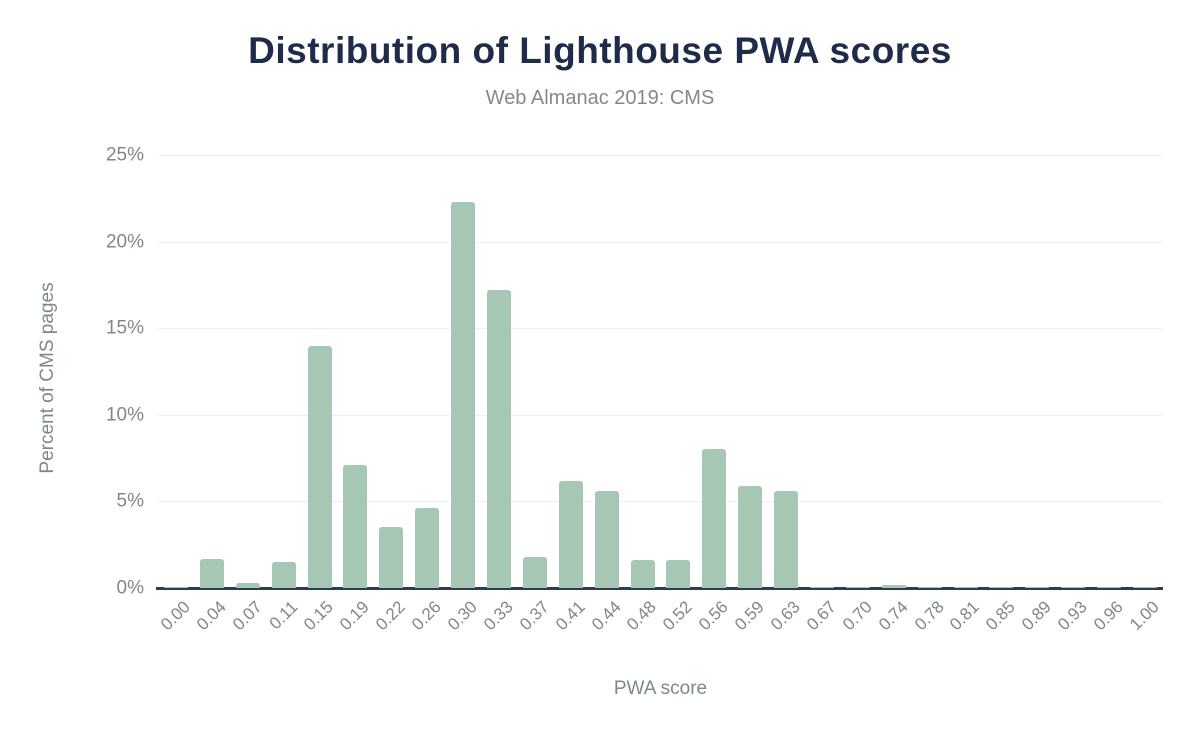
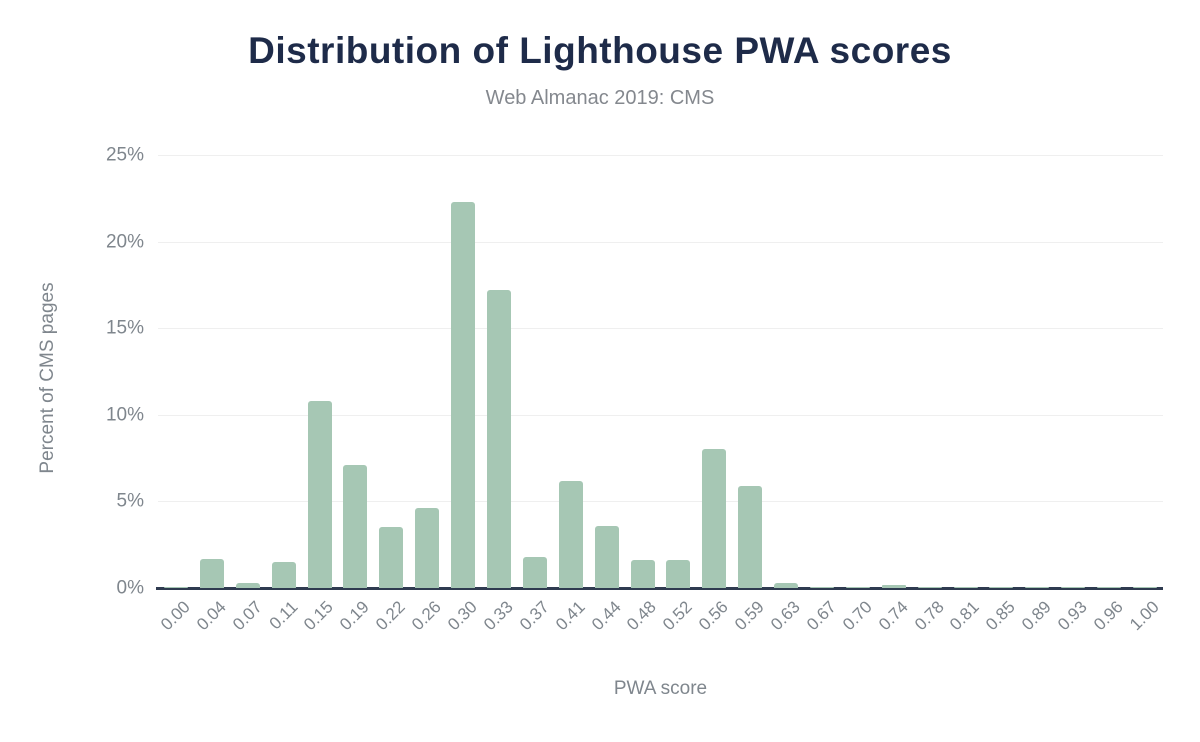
0.15: 14.0% -> 10.8%
0.44: 5.6% -> 3.6%
0.63: 5.6% -> 0.3%
